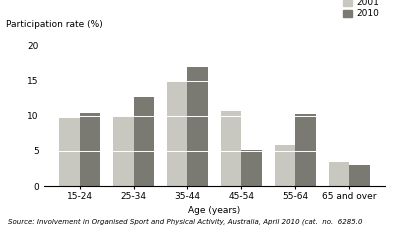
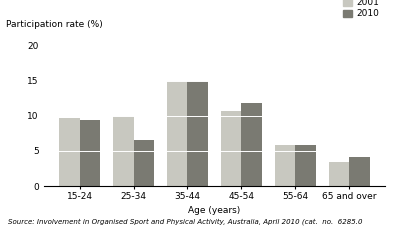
2010/15-24: 10.4 -> 9.4
2010/25-34: 12.6 -> 6.6
2010/35-44: 17.0 -> 14.9
2010/45-54: 5.2 -> 11.8
2010/55-64: 10.2 -> 5.9
2010/65 and over: 3.0 -> 4.1
